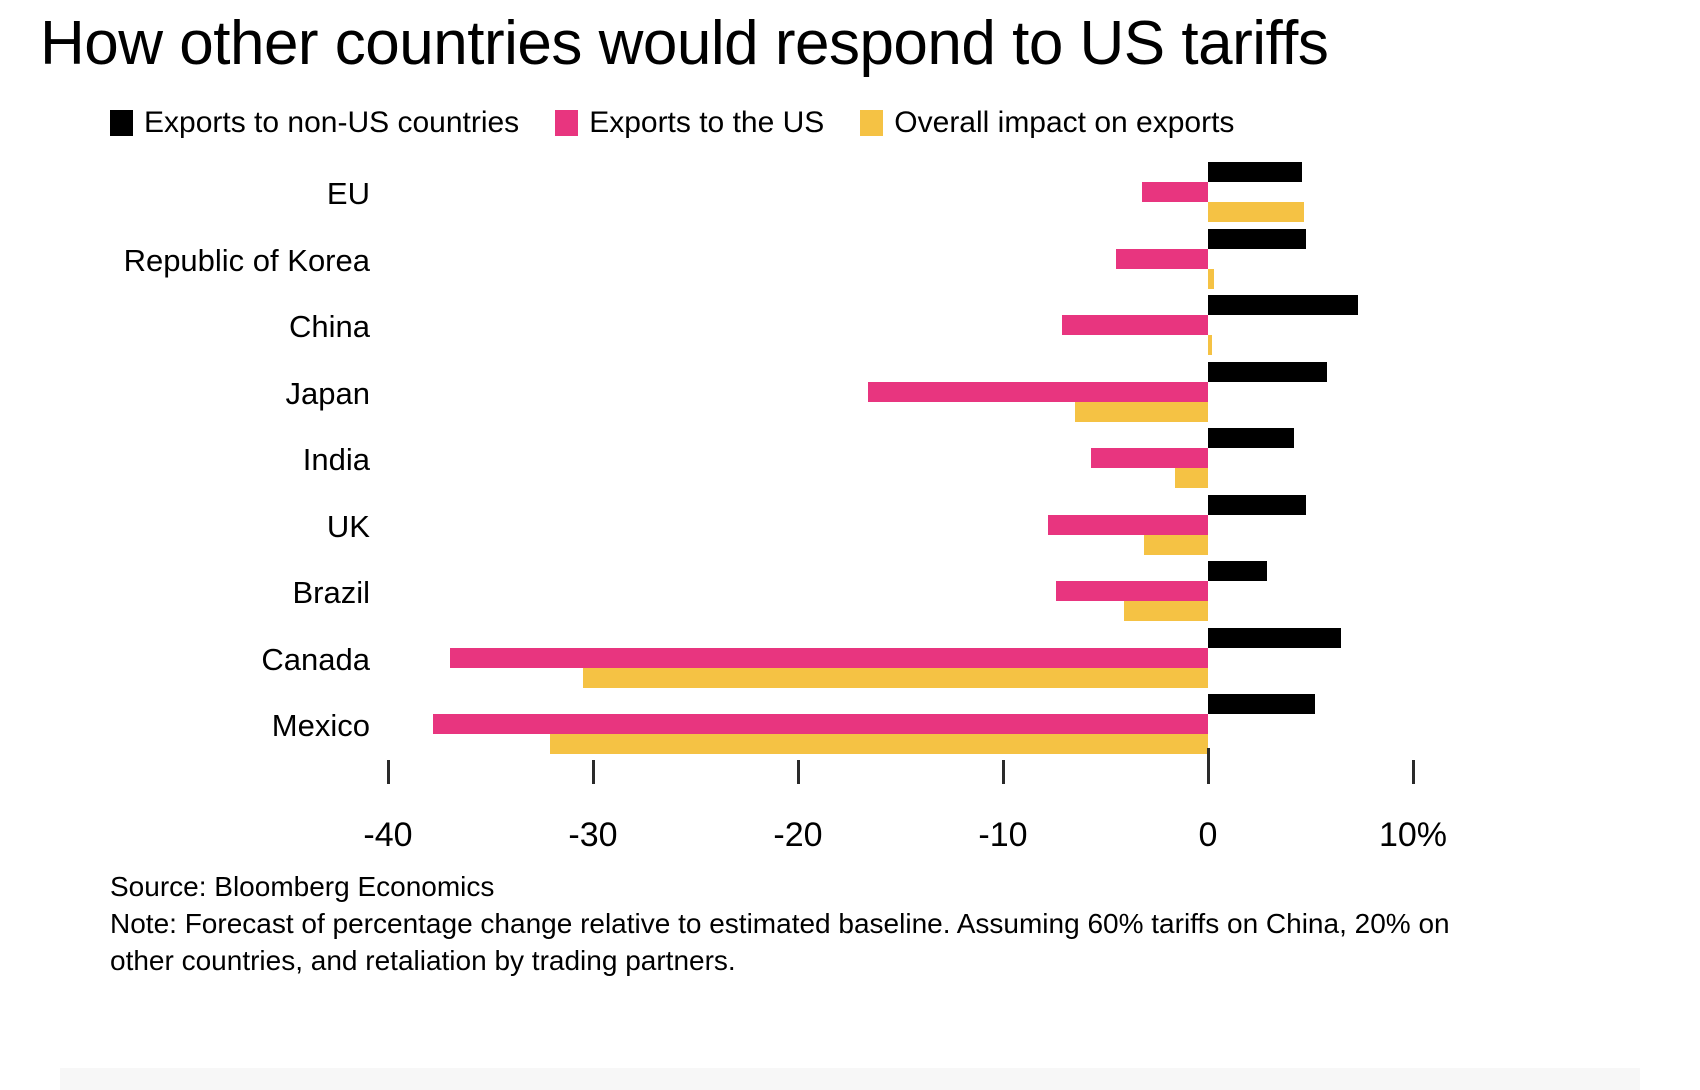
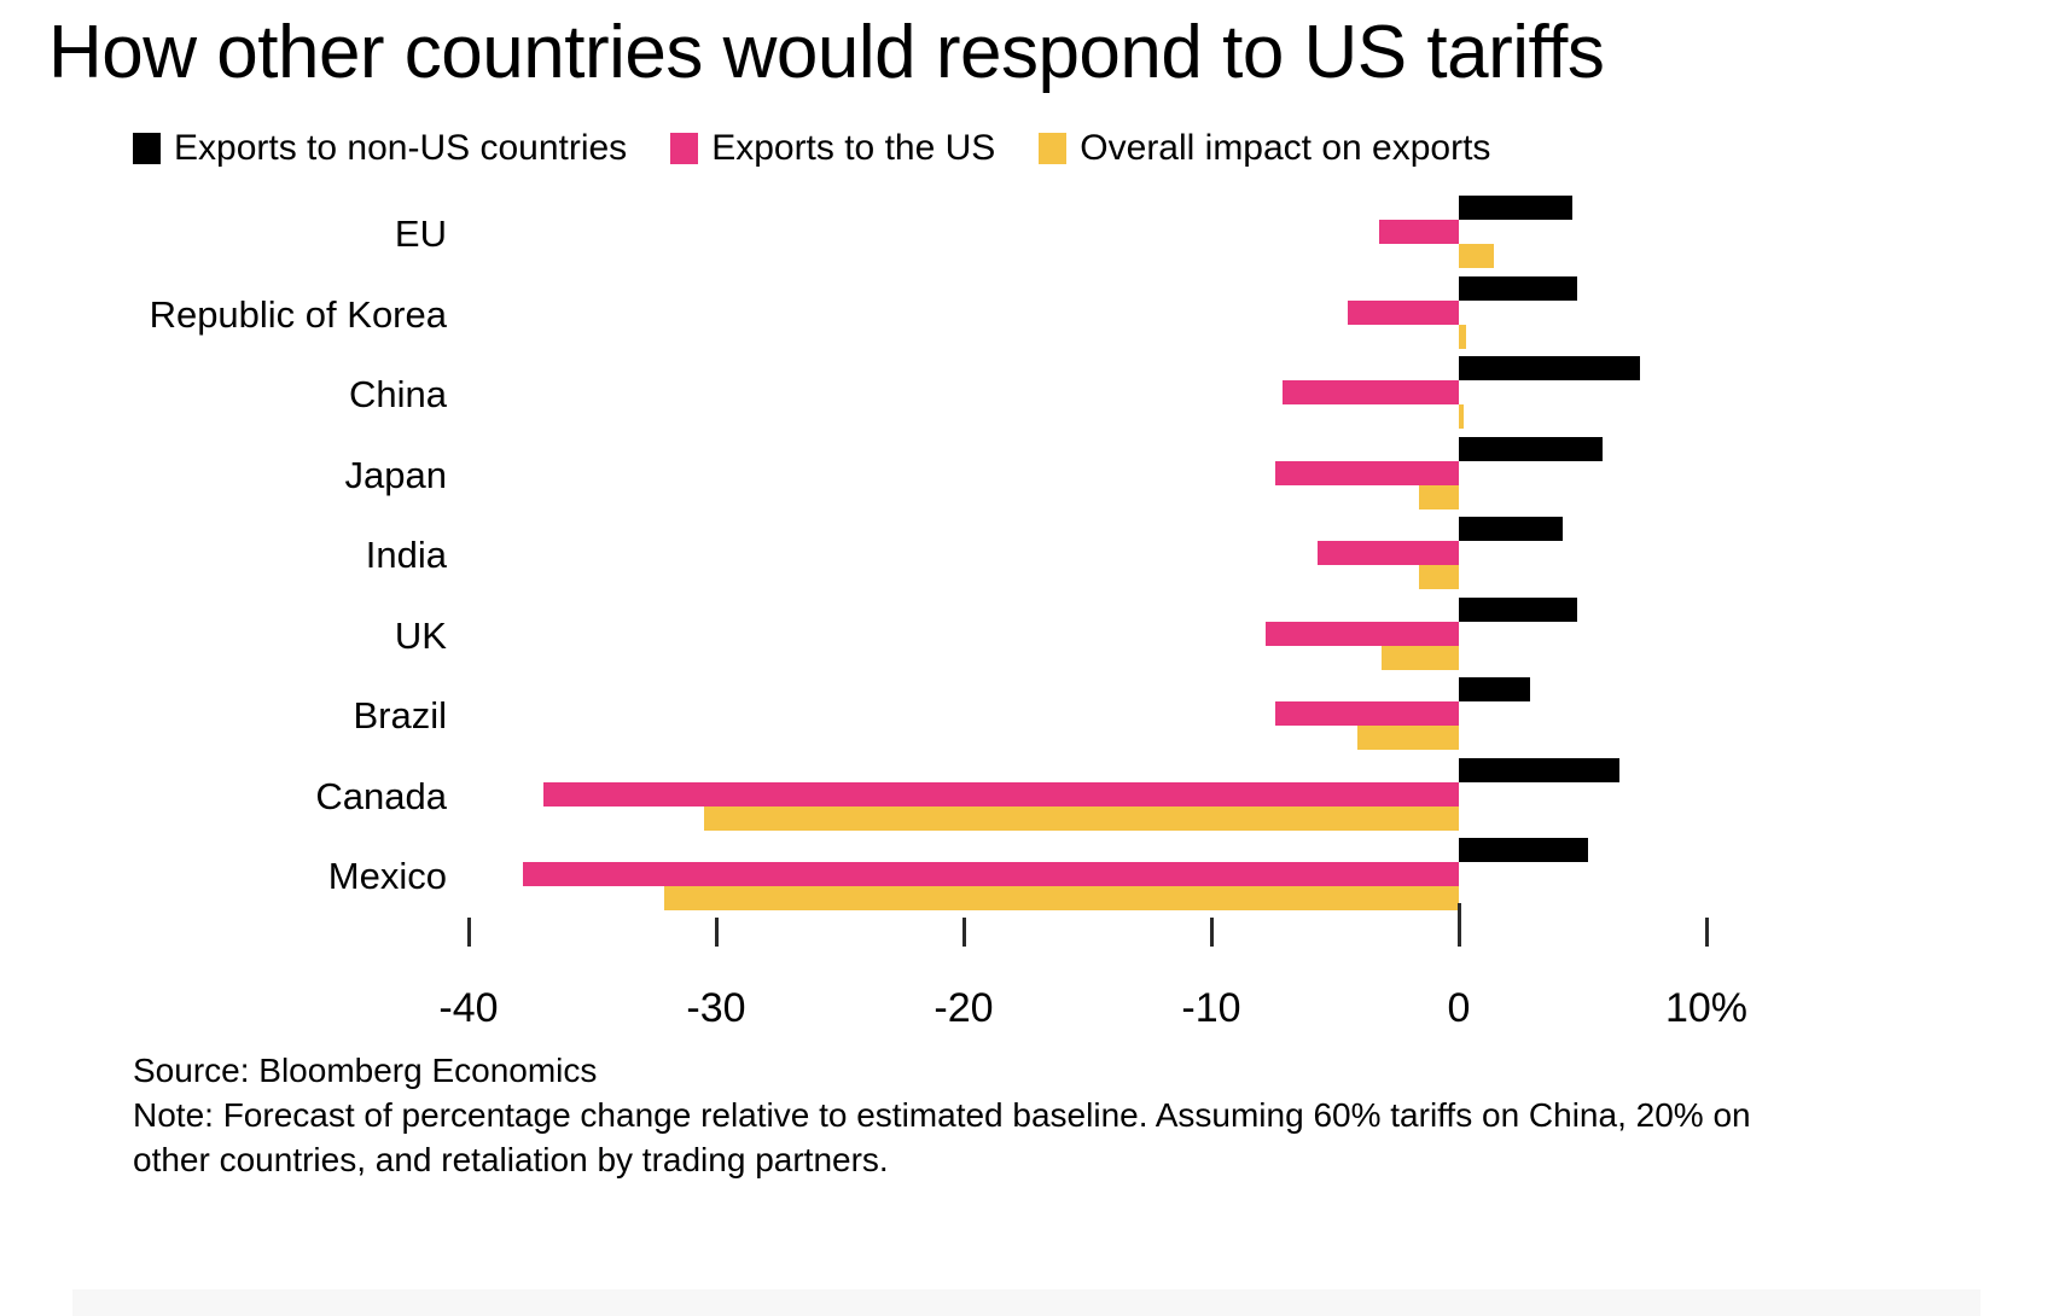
Overall impact on exports/EU: 4.7% -> 1.4%
Exports to the US/Japan: -16.6% -> -7.4%
Overall impact on exports/Japan: -6.5% -> -1.6%
